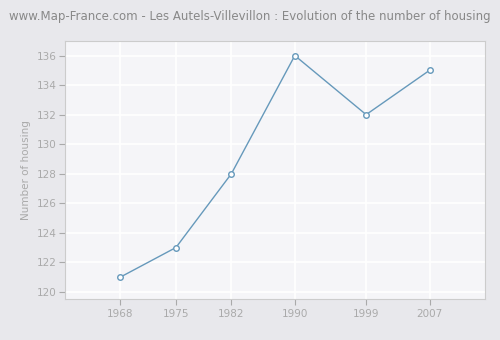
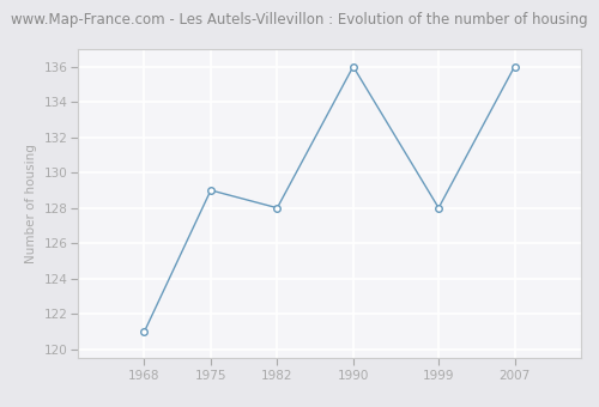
1975: 123 -> 129
1999: 132 -> 128
2007: 135 -> 136
